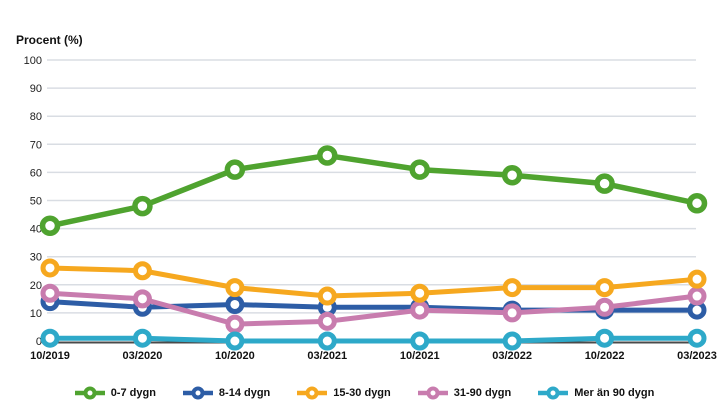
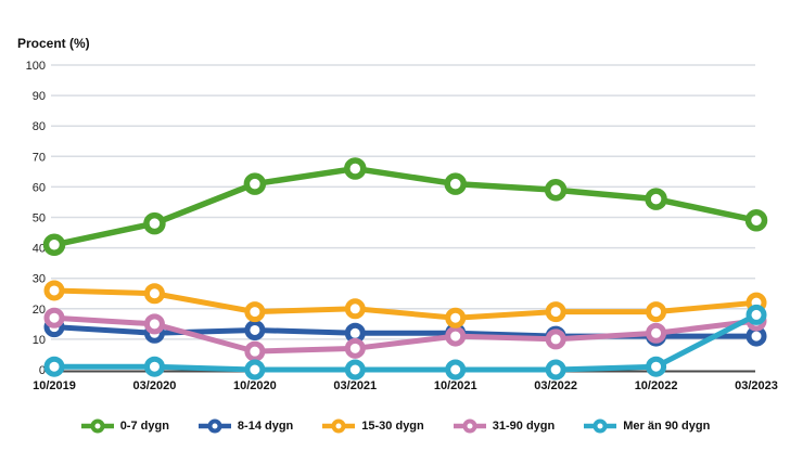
15-30 dygn/03/2021: 16 -> 20
Mer än 90 dygn/03/2023: 1 -> 18
